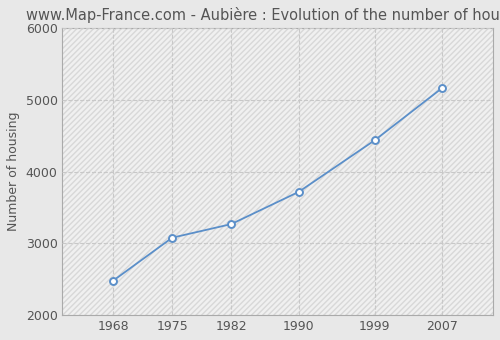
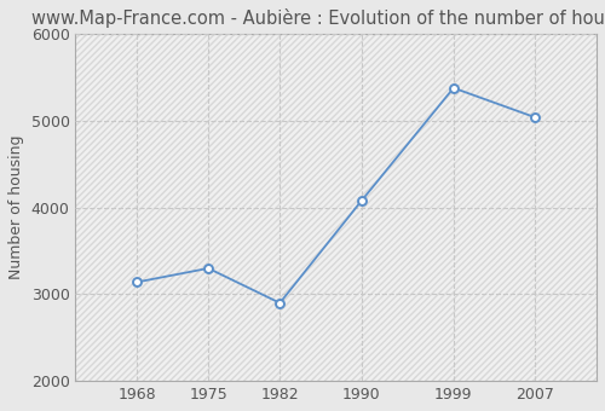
1968: 2480 -> 3140
1975: 3080 -> 3300
1982: 3270 -> 2900
1990: 3720 -> 4080
1999: 4440 -> 5380
2007: 5170 -> 5040
